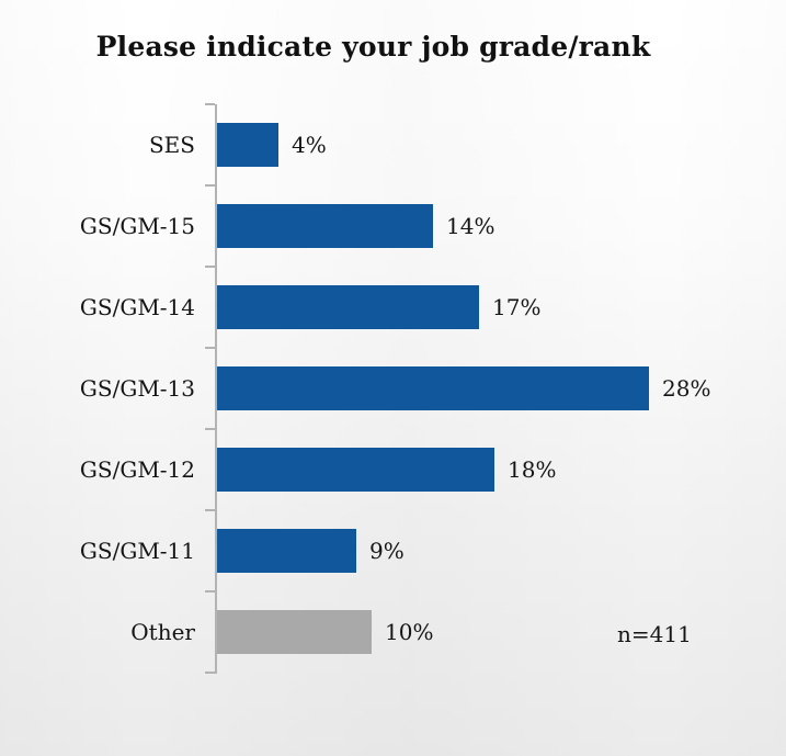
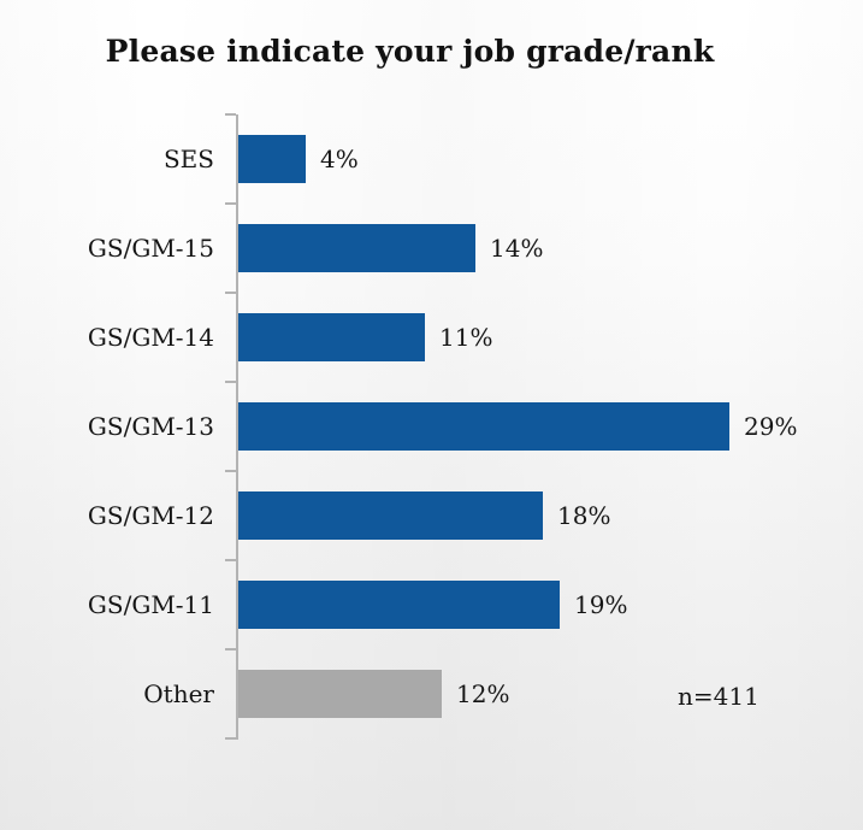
GS/GM-14: 17% -> 11%
GS/GM-13: 28% -> 29%
GS/GM-11: 9% -> 19%
Other: 10% -> 12%
